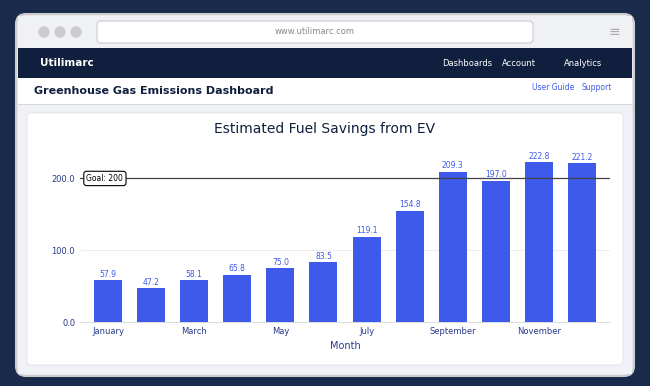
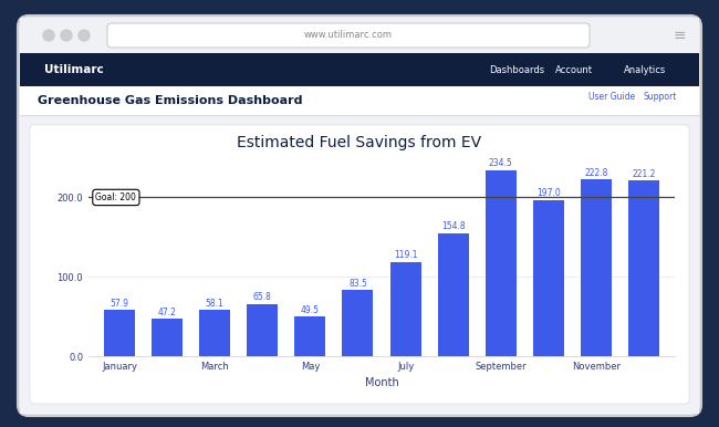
May: 75.0 -> 49.5
September: 209.3 -> 234.5
